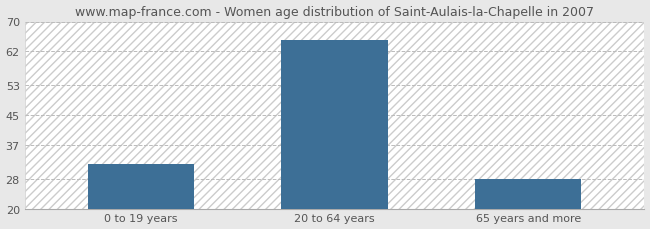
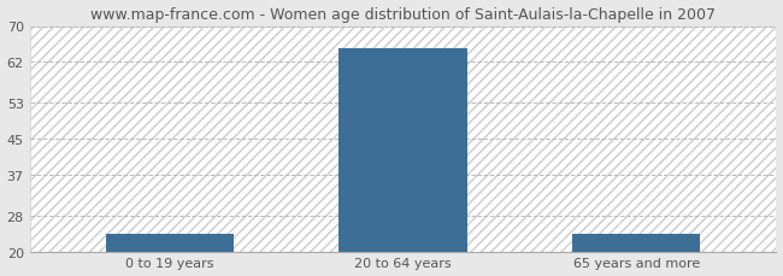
0 to 19 years: 32 -> 24
65 years and more: 28 -> 24
